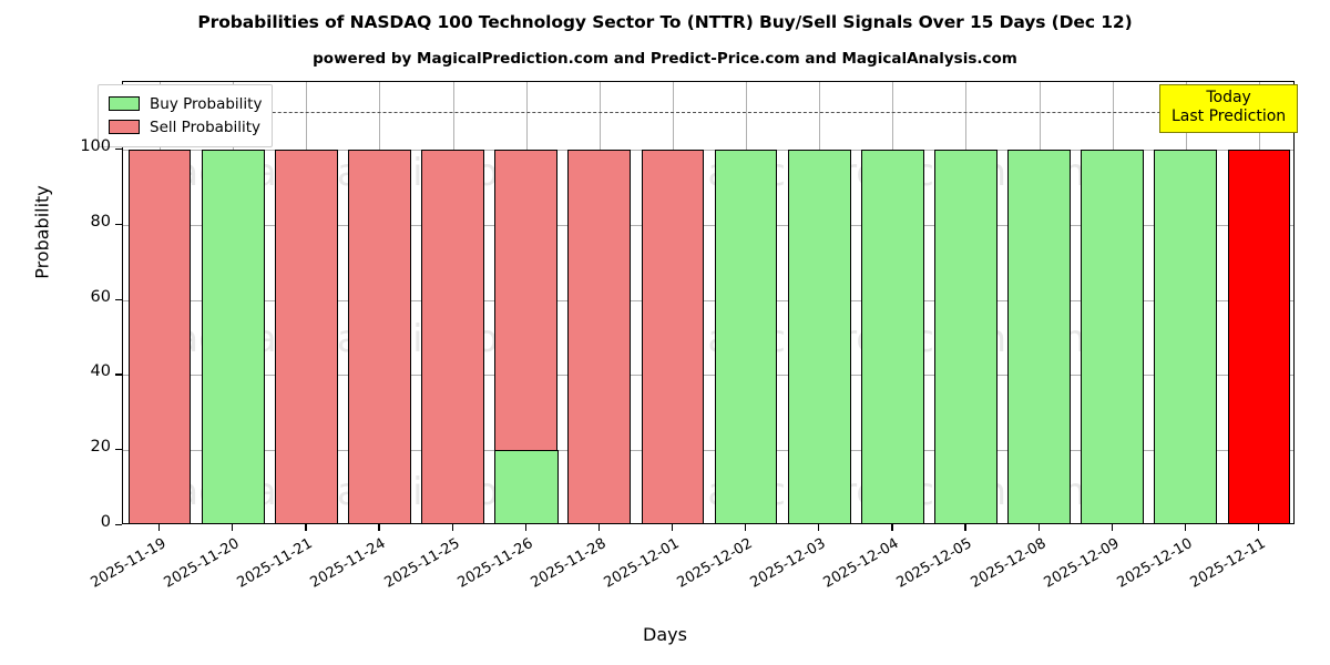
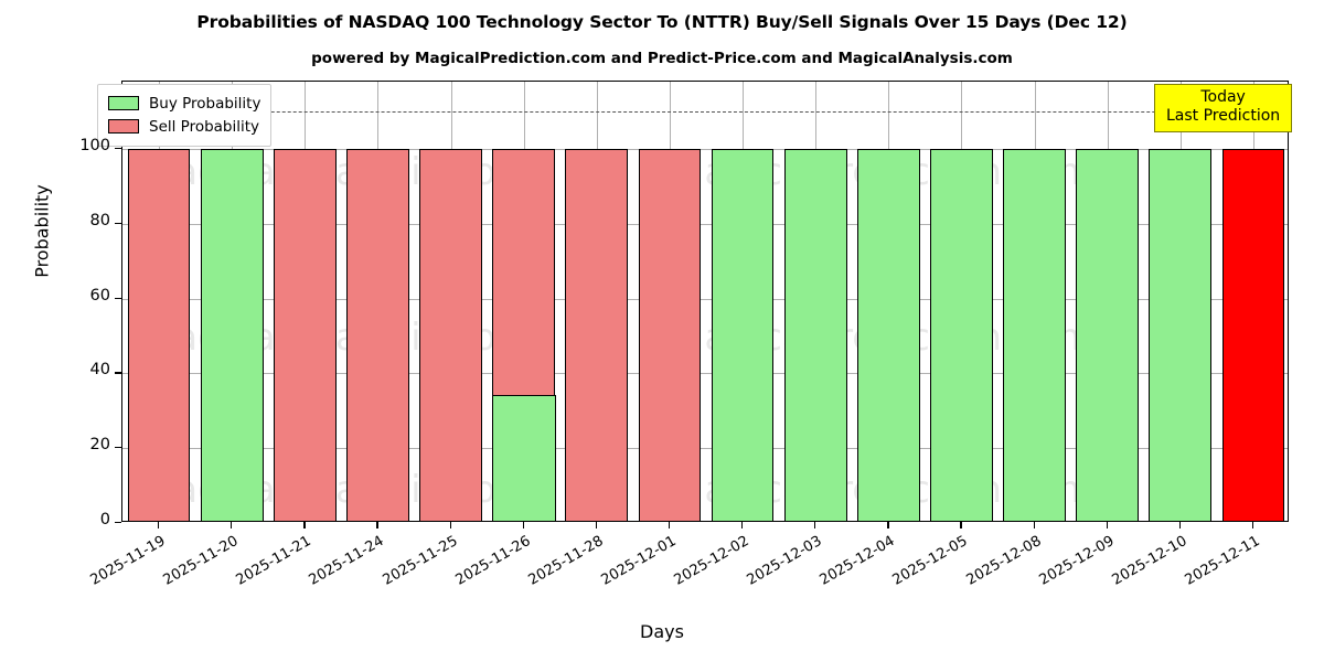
Buy Probability/2025-11-26: 20 -> 34
Sell Probability/2025-11-26: 44 -> 66
